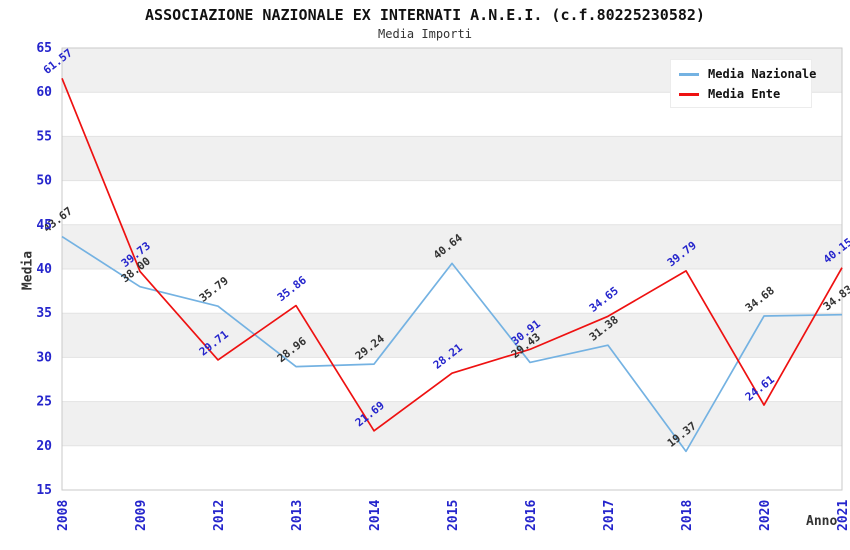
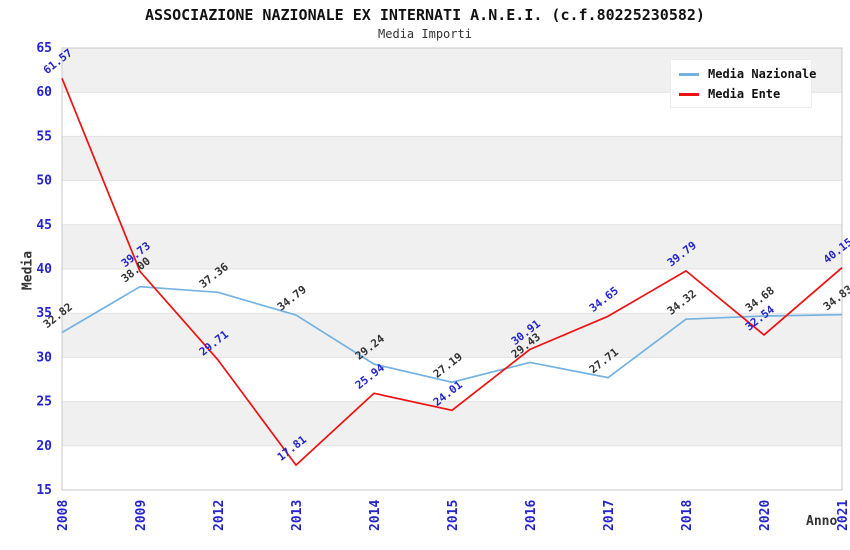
Media Nazionale/2008: 43.67 -> 32.82
Media Nazionale/2012: 35.79 -> 37.36
Media Nazionale/2013: 28.96 -> 34.79
Media Ente/2013: 35.86 -> 17.81
Media Ente/2014: 21.69 -> 25.94
Media Nazionale/2015: 40.64 -> 27.19
Media Ente/2015: 28.21 -> 24.01
Media Nazionale/2017: 31.38 -> 27.71
Media Nazionale/2018: 19.37 -> 34.32
Media Ente/2020: 24.61 -> 32.54
